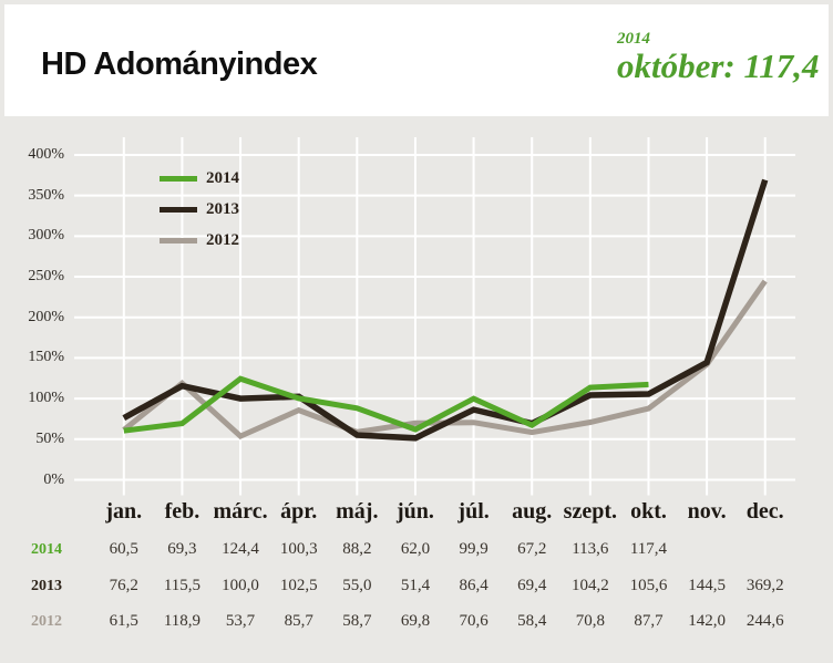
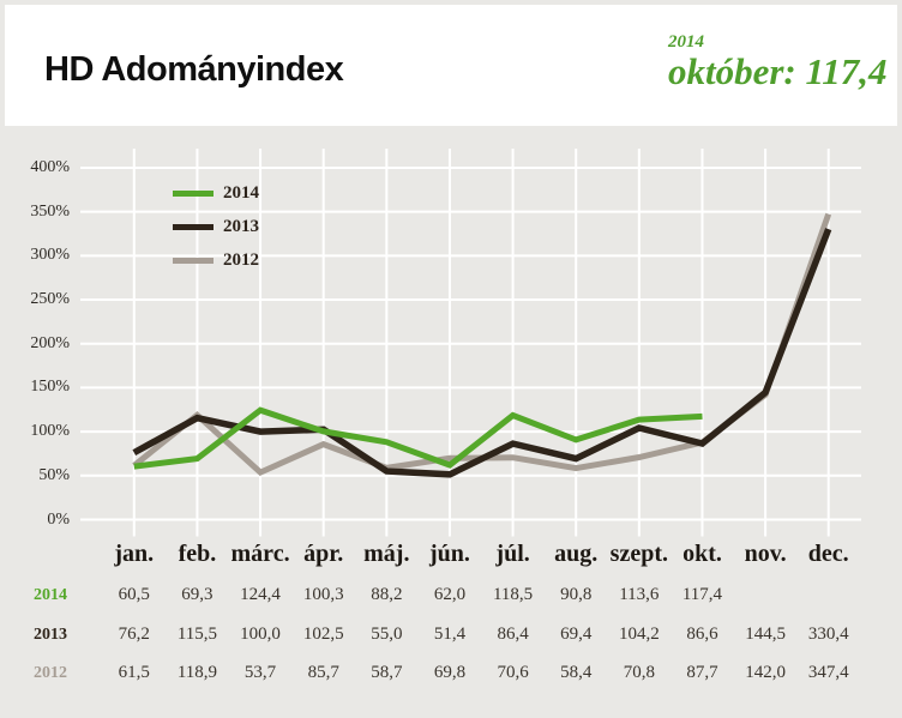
2014/júl.: 99,9 -> 118,5
2014/aug.: 67,2 -> 90,8
2013/okt.: 105,6 -> 86,6
2013/dec.: 369,2 -> 330,4
2012/dec.: 244,6 -> 347,4
